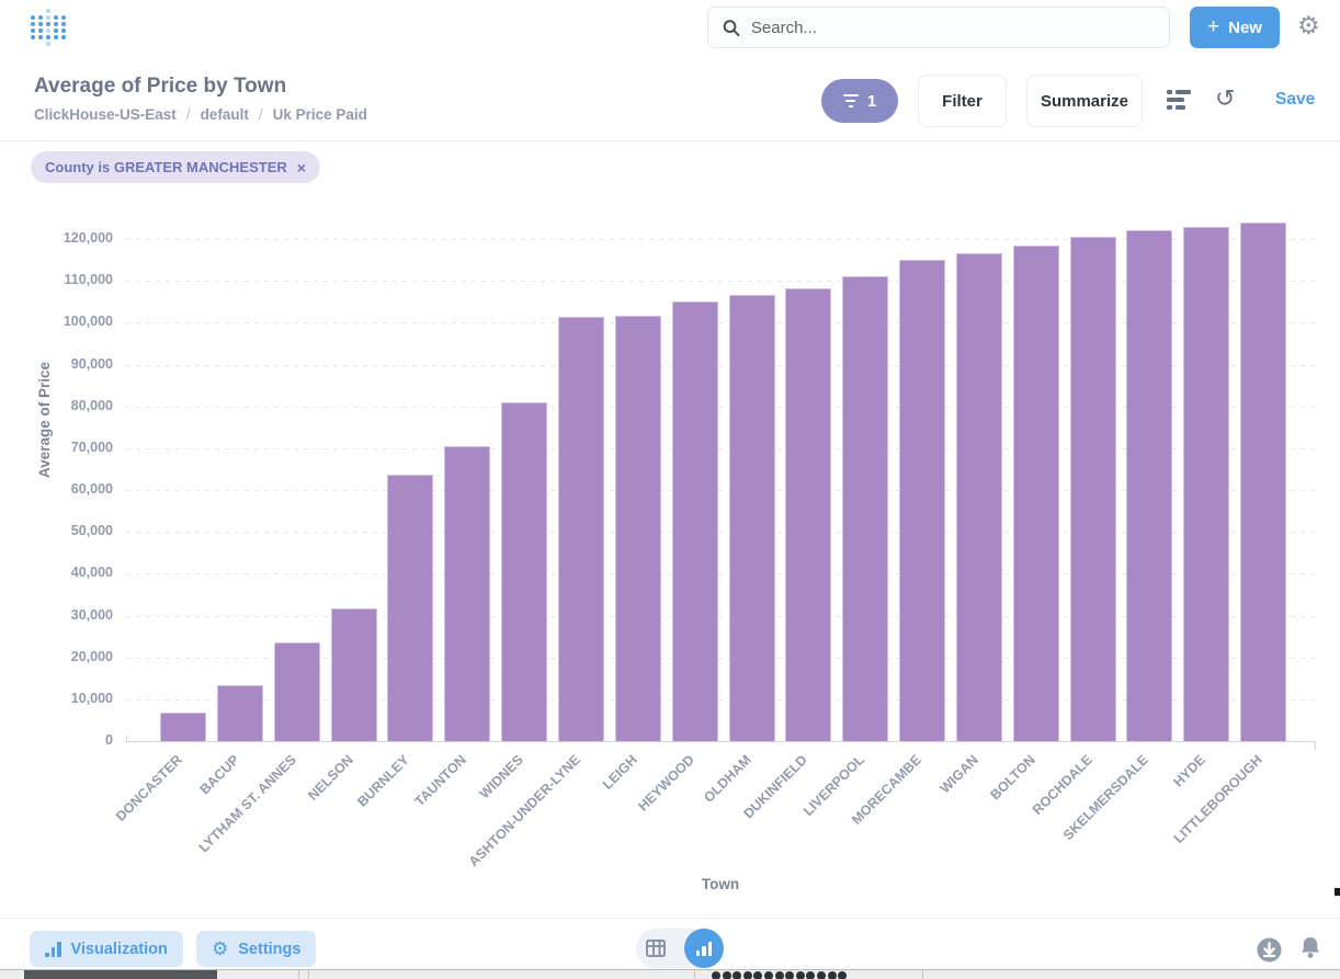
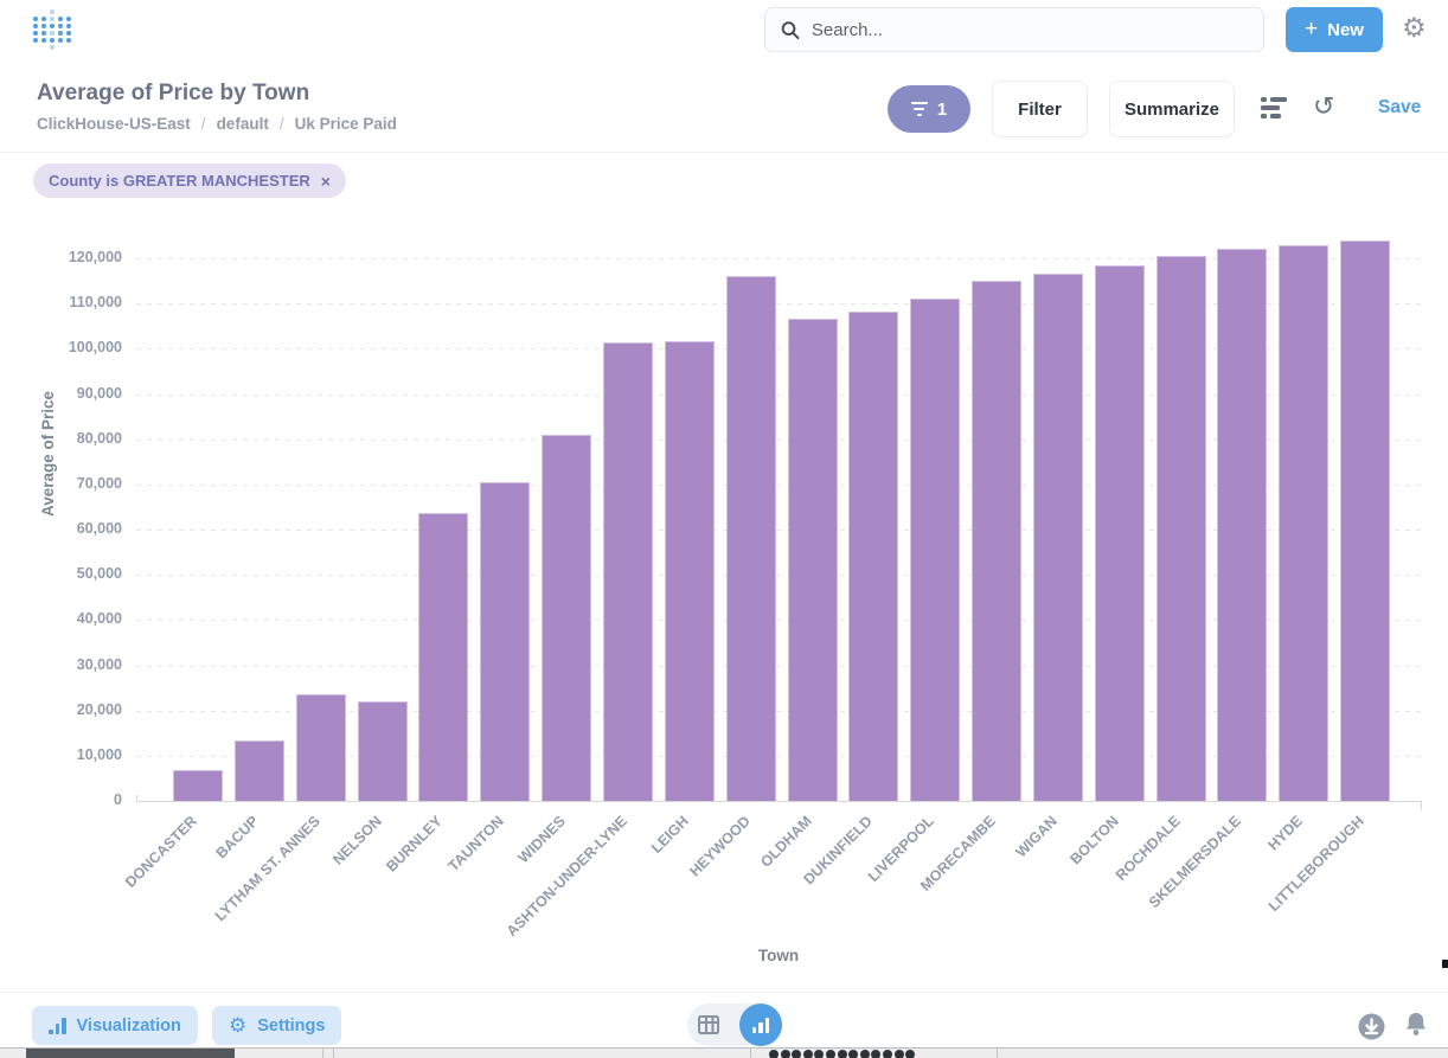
NELSON: 32000 -> 22000
HEYWOOD: 105000 -> 116000
